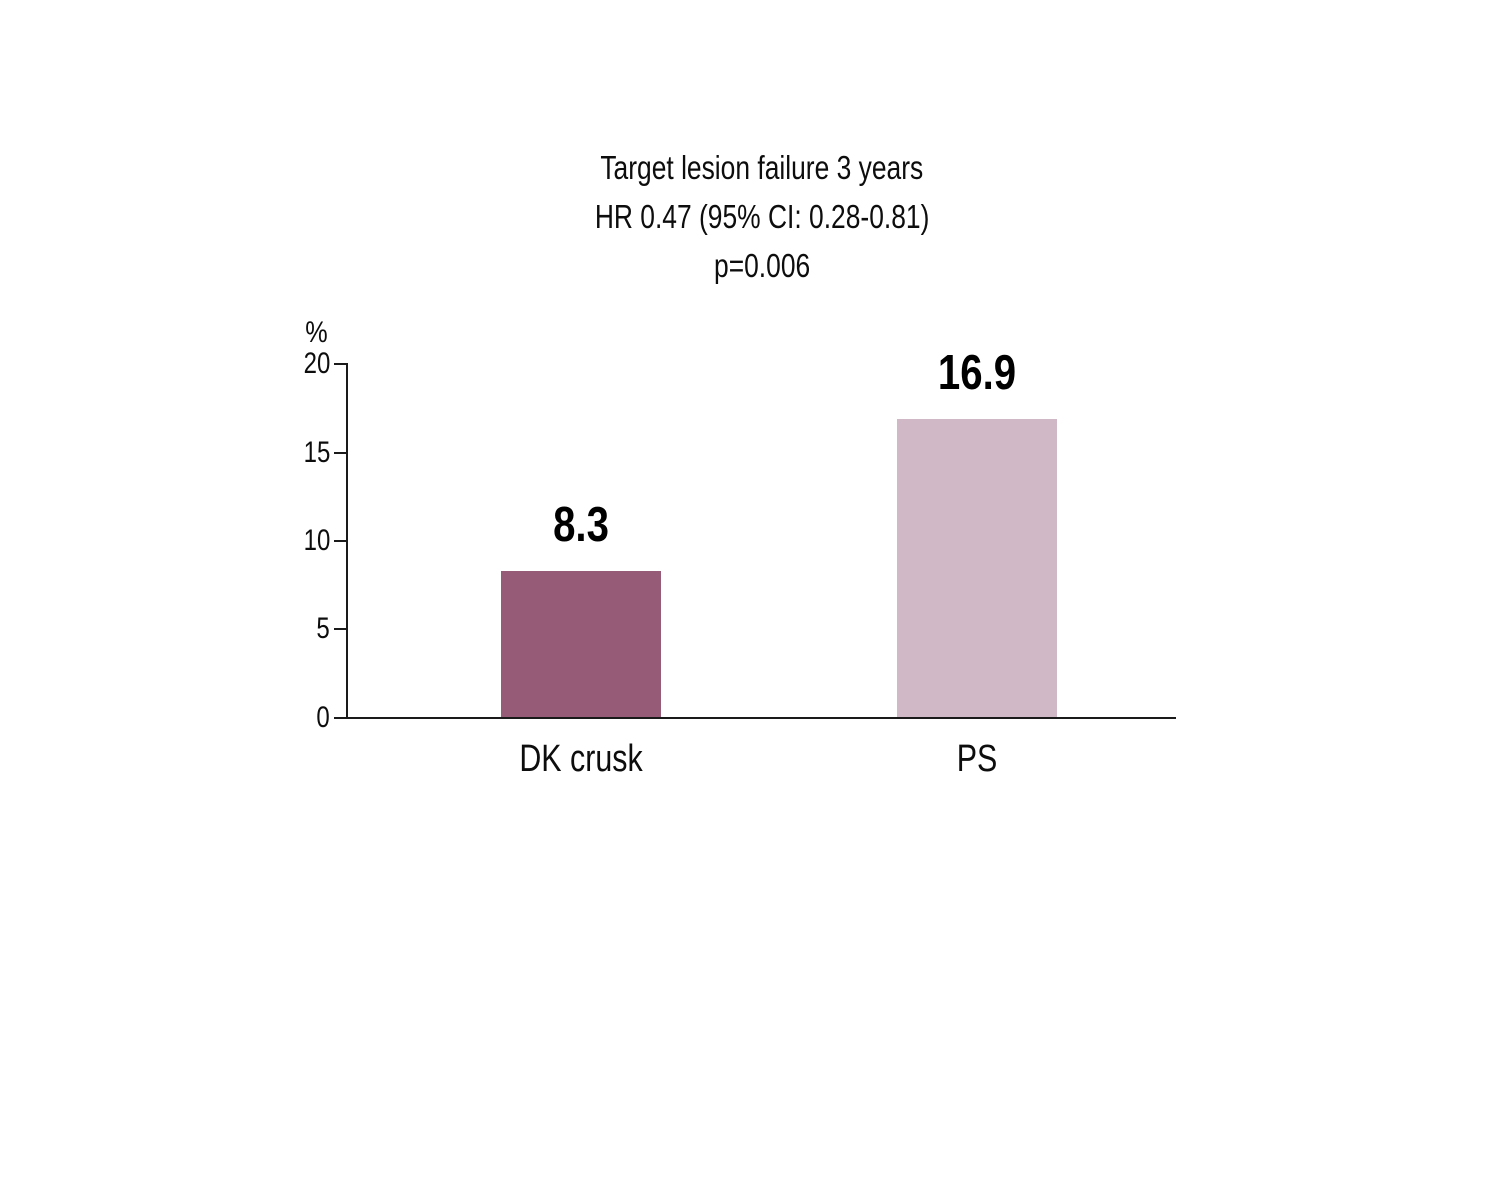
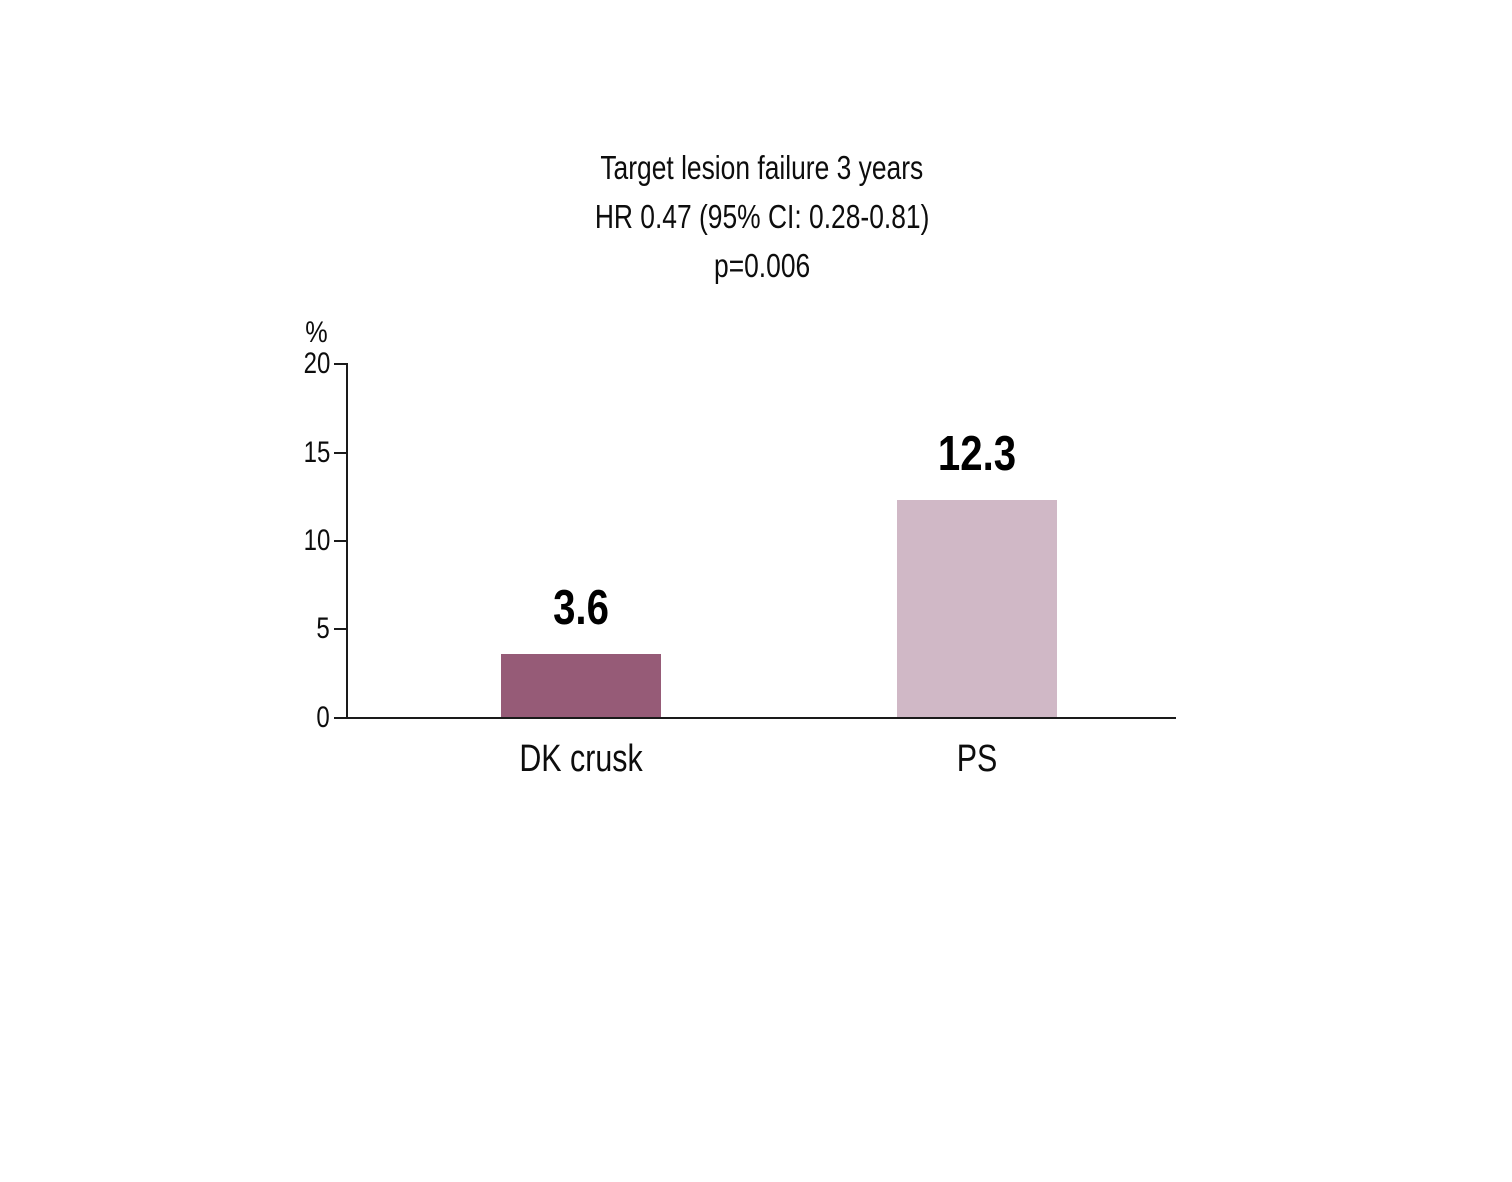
DK crusk: 8.3 -> 3.6
PS: 16.9 -> 12.3
